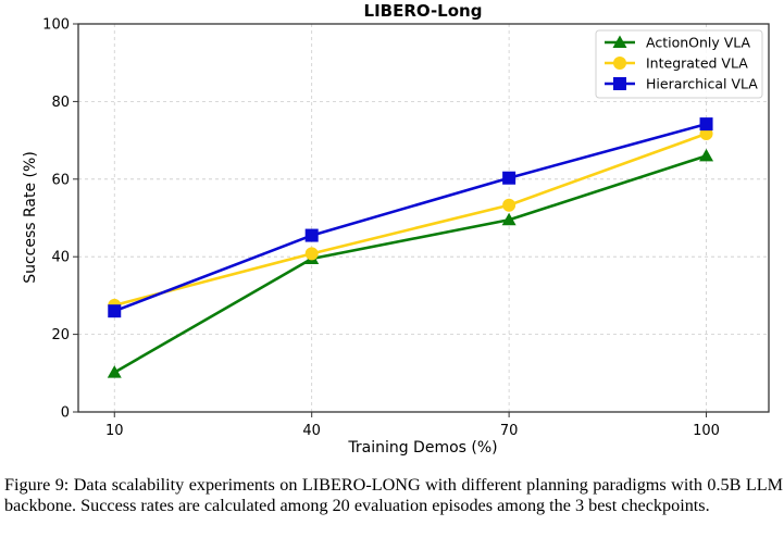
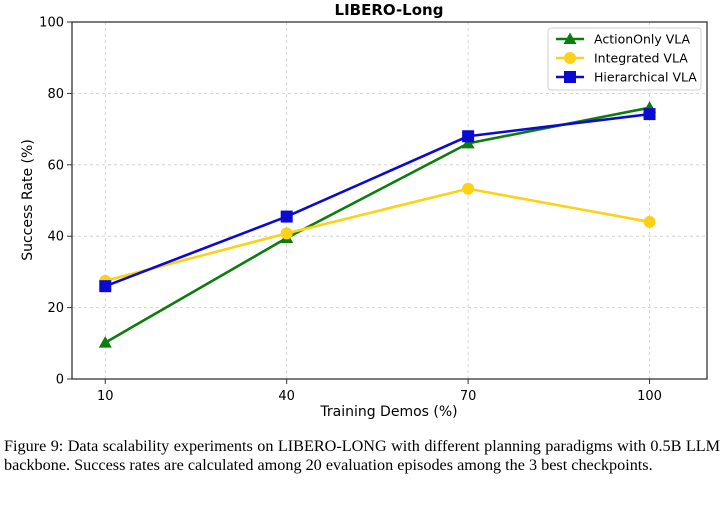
ActionOnly VLA/70: 50 -> 66
Hierarchical VLA/70: 60 -> 68
ActionOnly VLA/100: 66 -> 76
Integrated VLA/100: 72 -> 44
